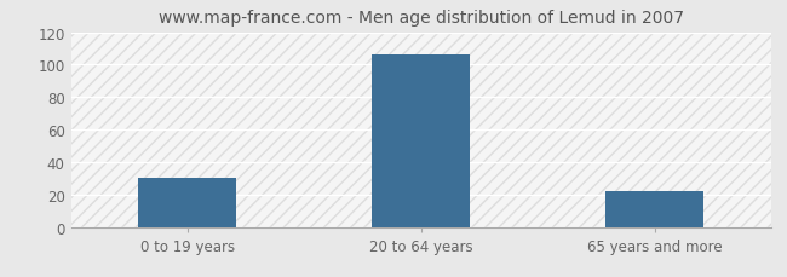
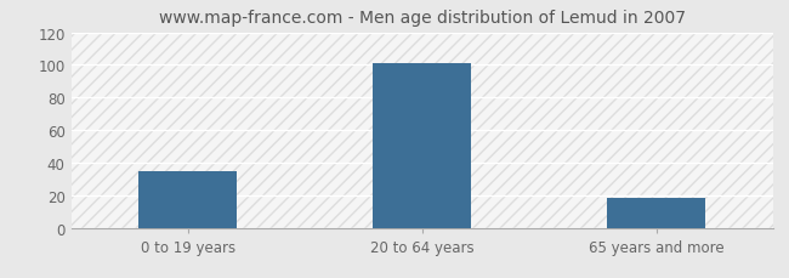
0 to 19 years: 30 -> 35
20 to 64 years: 106 -> 101
65 years and more: 22 -> 18
